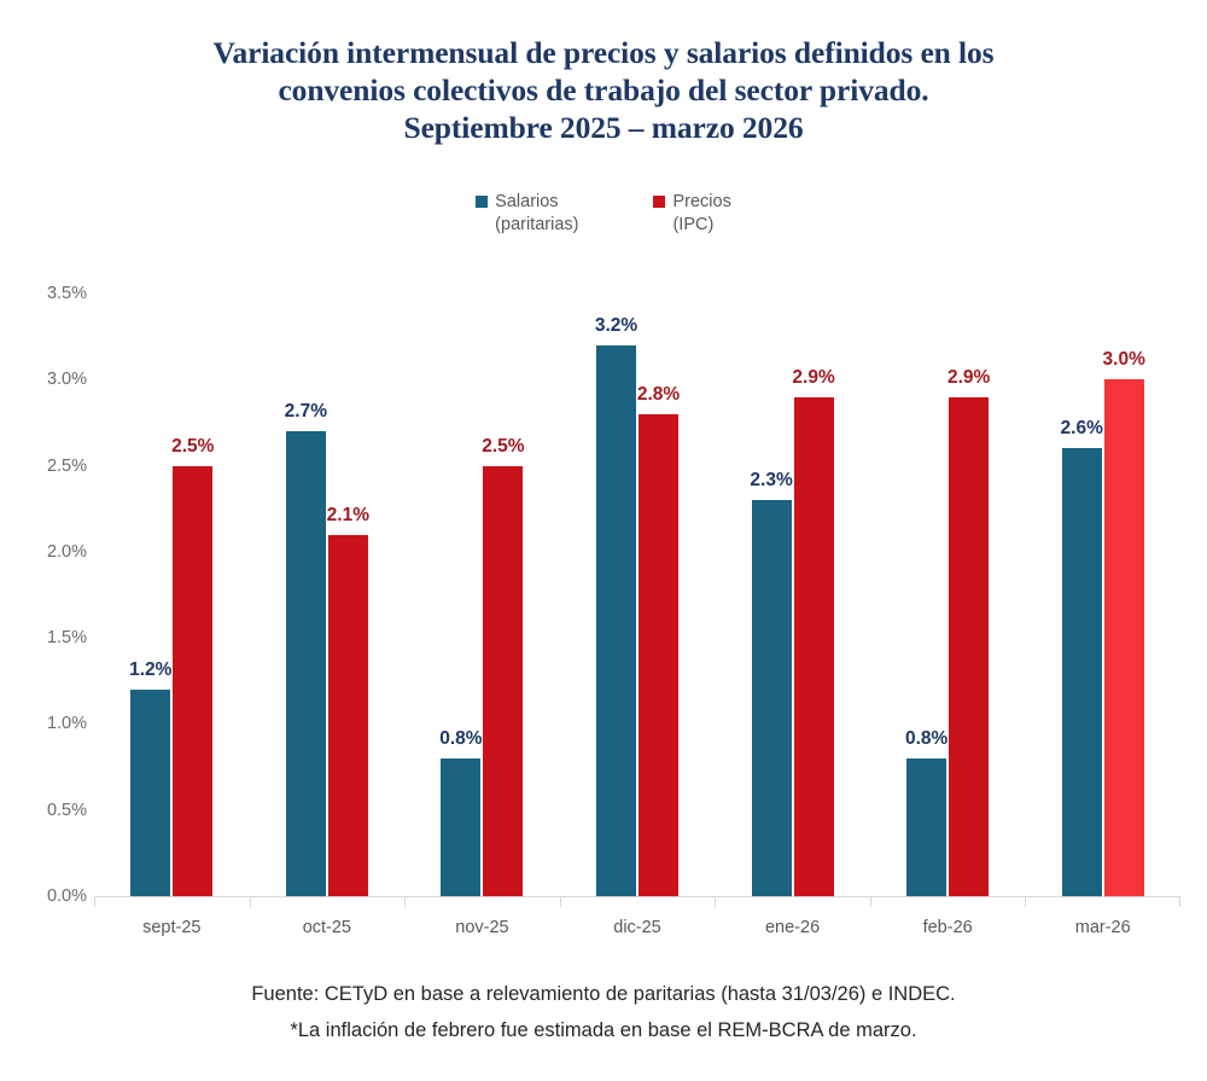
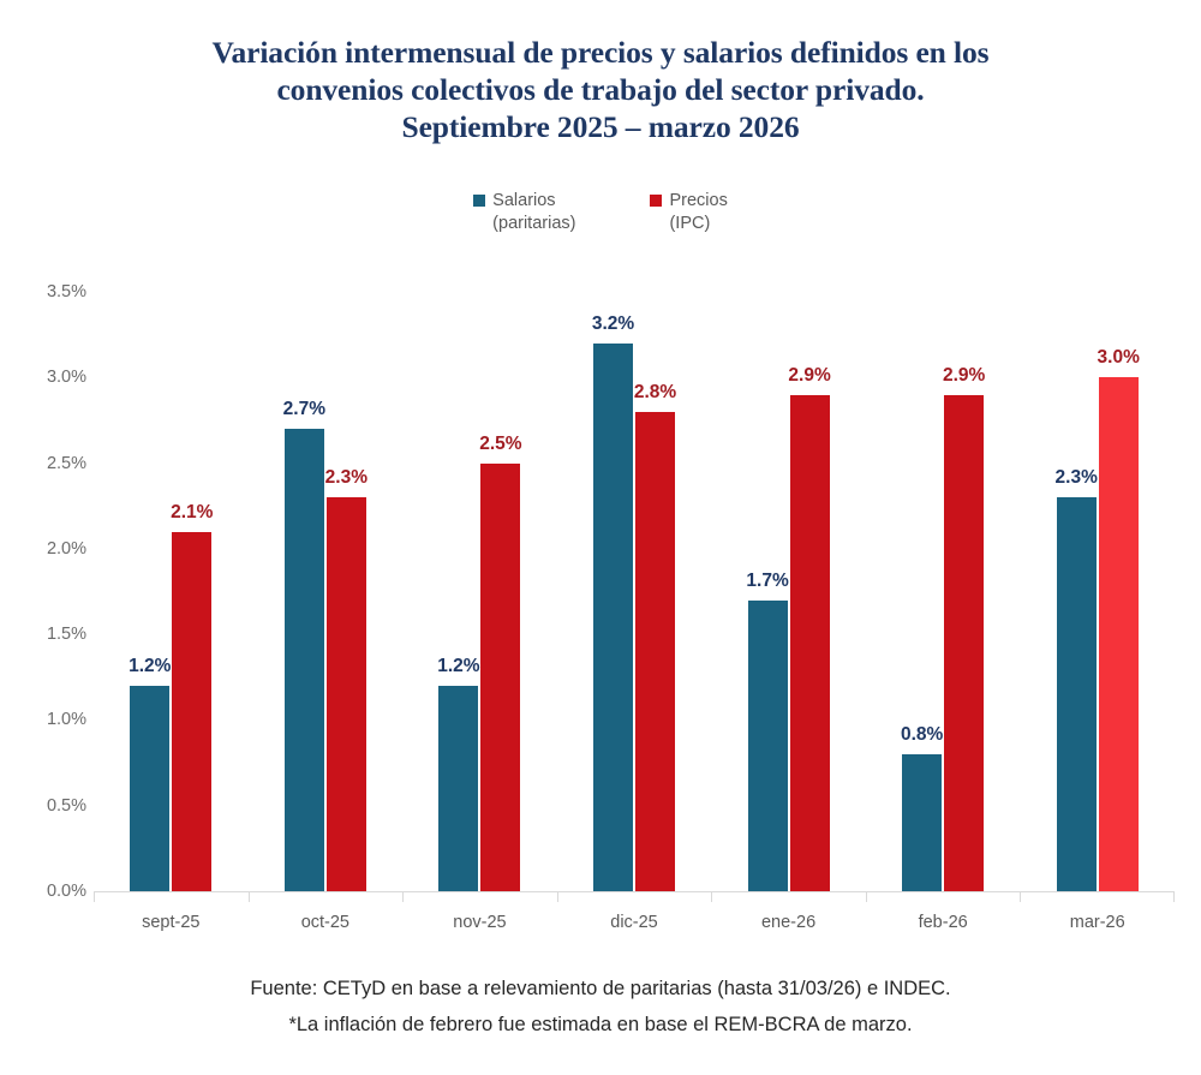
Precios (IPC)/sept-25: 2.5% -> 2.1%
Precios (IPC)/oct-25: 2.1% -> 2.3%
Salarios (paritarias)/nov-25: 0.8% -> 1.2%
Salarios (paritarias)/ene-26: 2.3% -> 1.7%
Salarios (paritarias)/mar-26: 2.6% -> 2.3%
